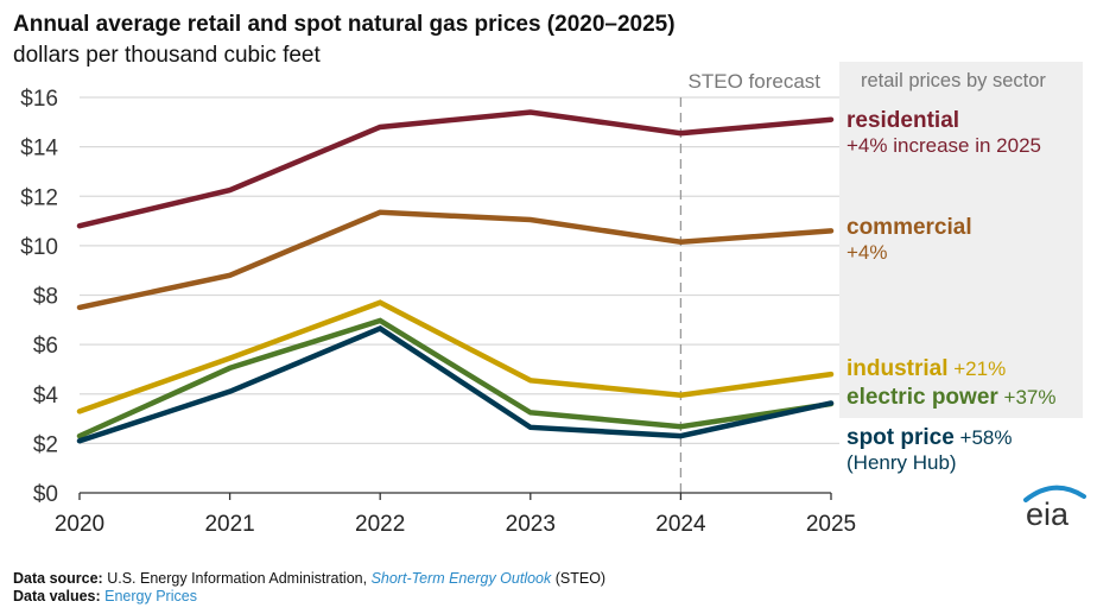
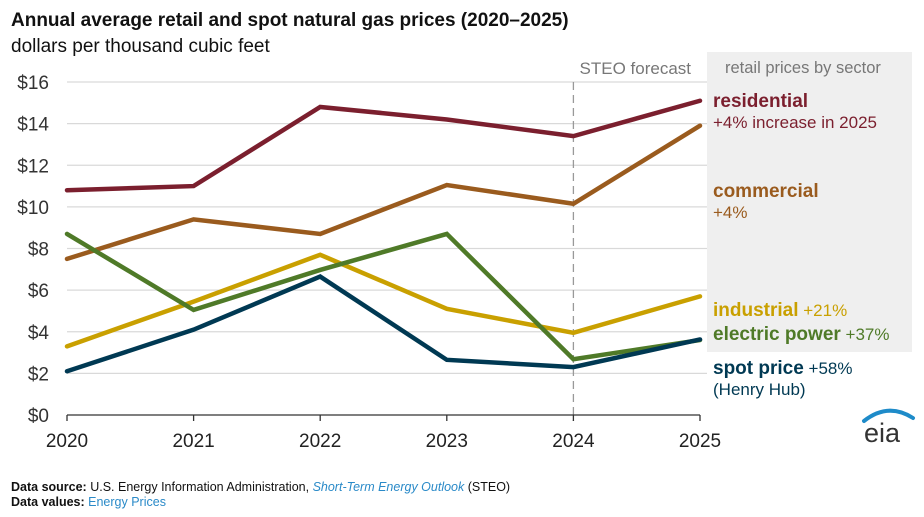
electric power/2020: $2.3 -> $8.7
residential/2021: $12.2 -> $11.0
commercial/2021: $8.8 -> $9.4
commercial/2022: $11.3 -> $8.7
residential/2023: $15.4 -> $14.2
industrial/2023: $4.5 -> $5.1
electric power/2023: $3.2 -> $8.7
residential/2024: $14.6 -> $13.4
commercial/2025: $10.6 -> $13.9
industrial/2025: $4.8 -> $5.7
